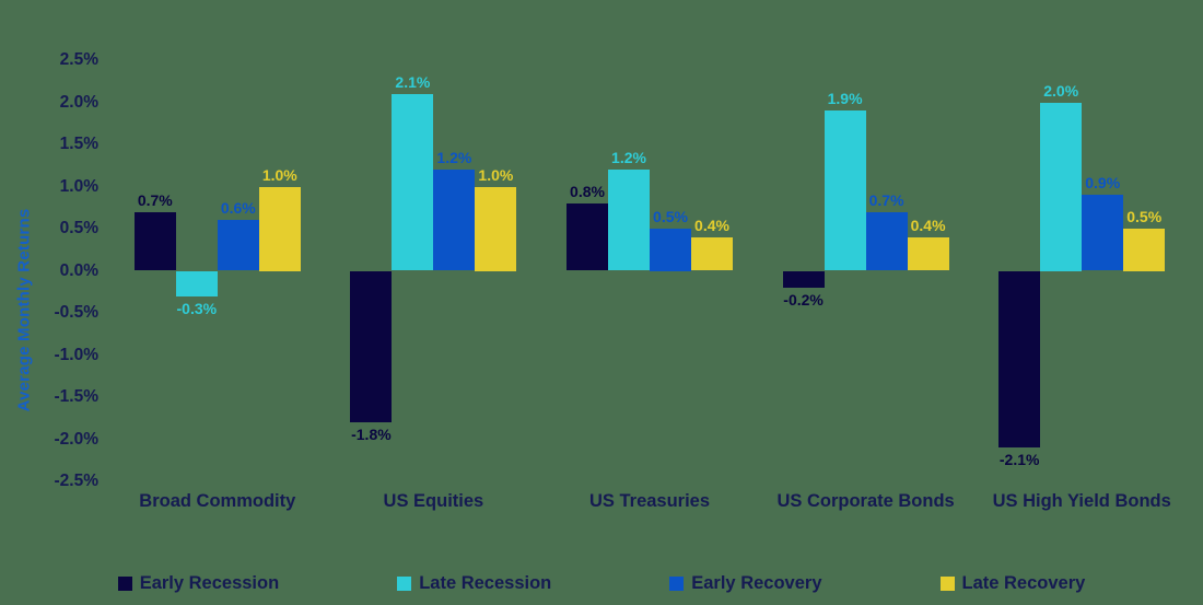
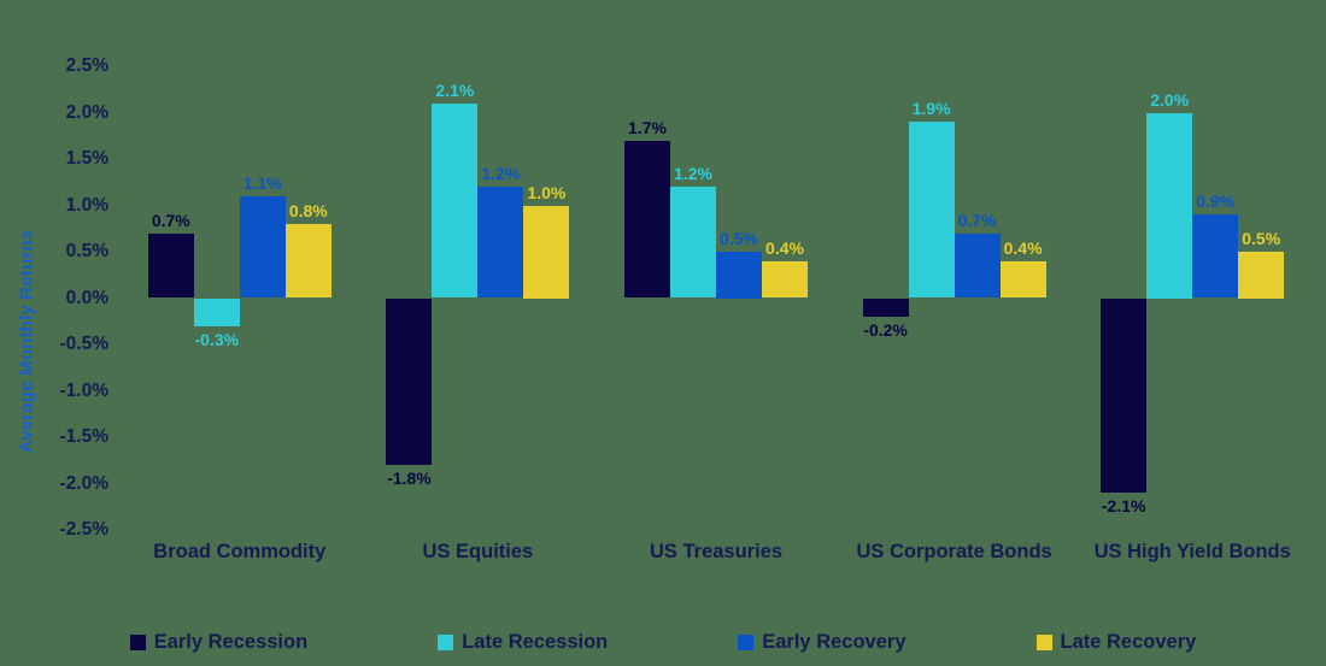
Early Recovery/Broad Commodity: 0.6% -> 1.1%
Late Recovery/Broad Commodity: 1.0% -> 0.8%
Early Recession/US Treasuries: 0.8% -> 1.7%
